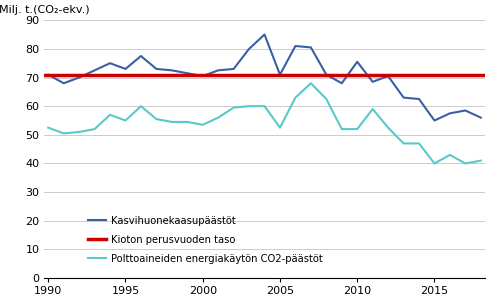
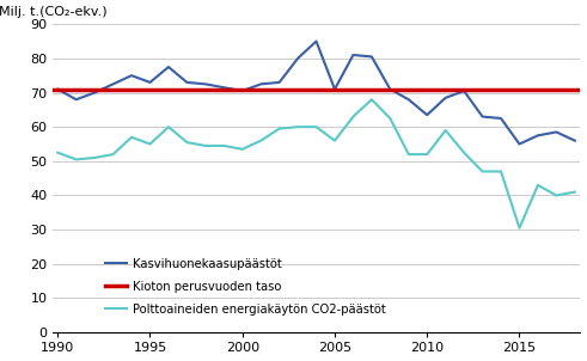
Polttoaineiden energiakäytön CO2-päästöt/2005: 52.5 -> 56.0
Kasvihuonekaasupäästöt/2010: 75.5 -> 63.5
Polttoaineiden energiakäytön CO2-päästöt/2015: 40.0 -> 30.5
